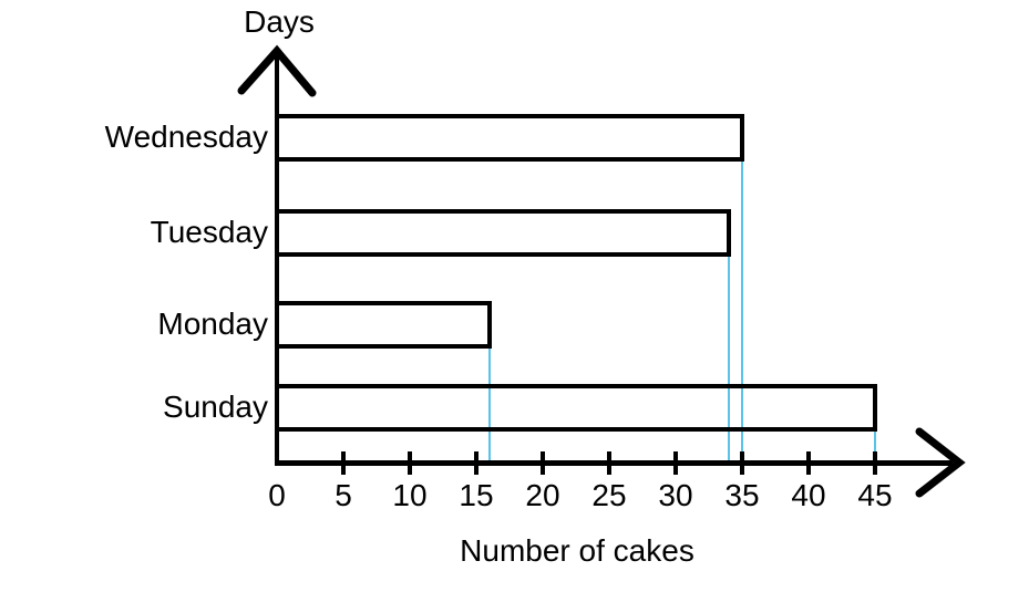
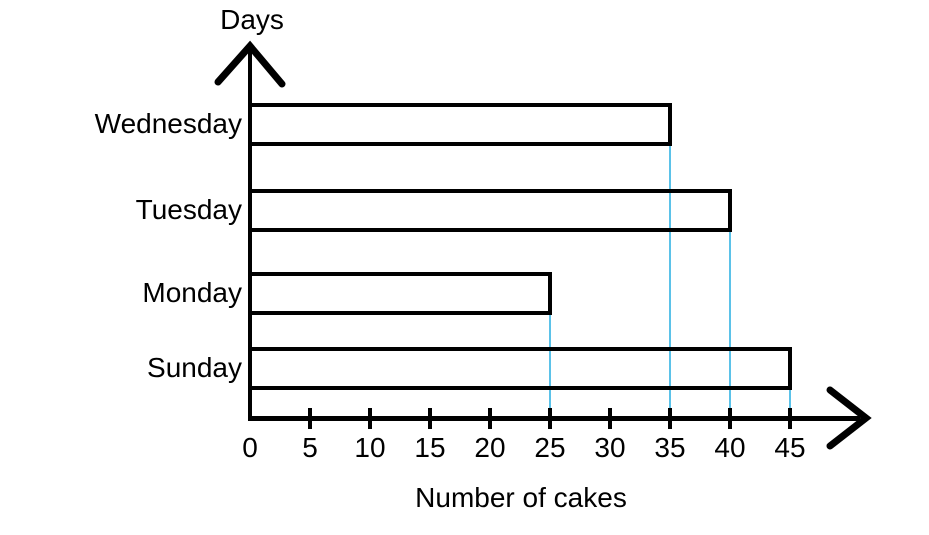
Tuesday: 34 -> 40
Monday: 16 -> 25
